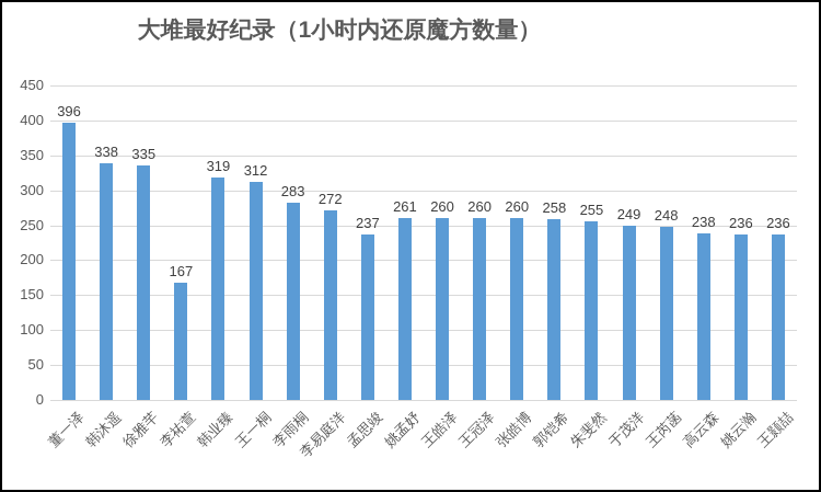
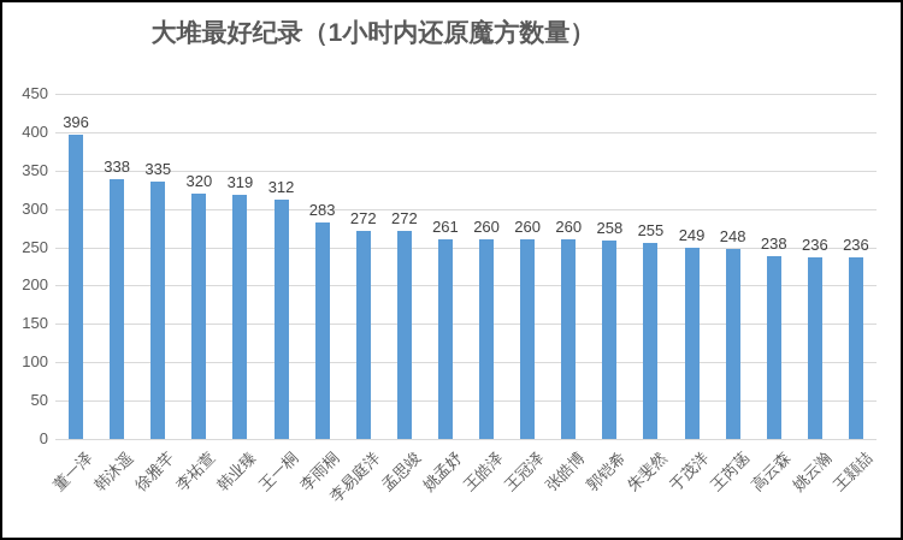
李祐萱: 167 -> 320
孟思竣: 237 -> 272
